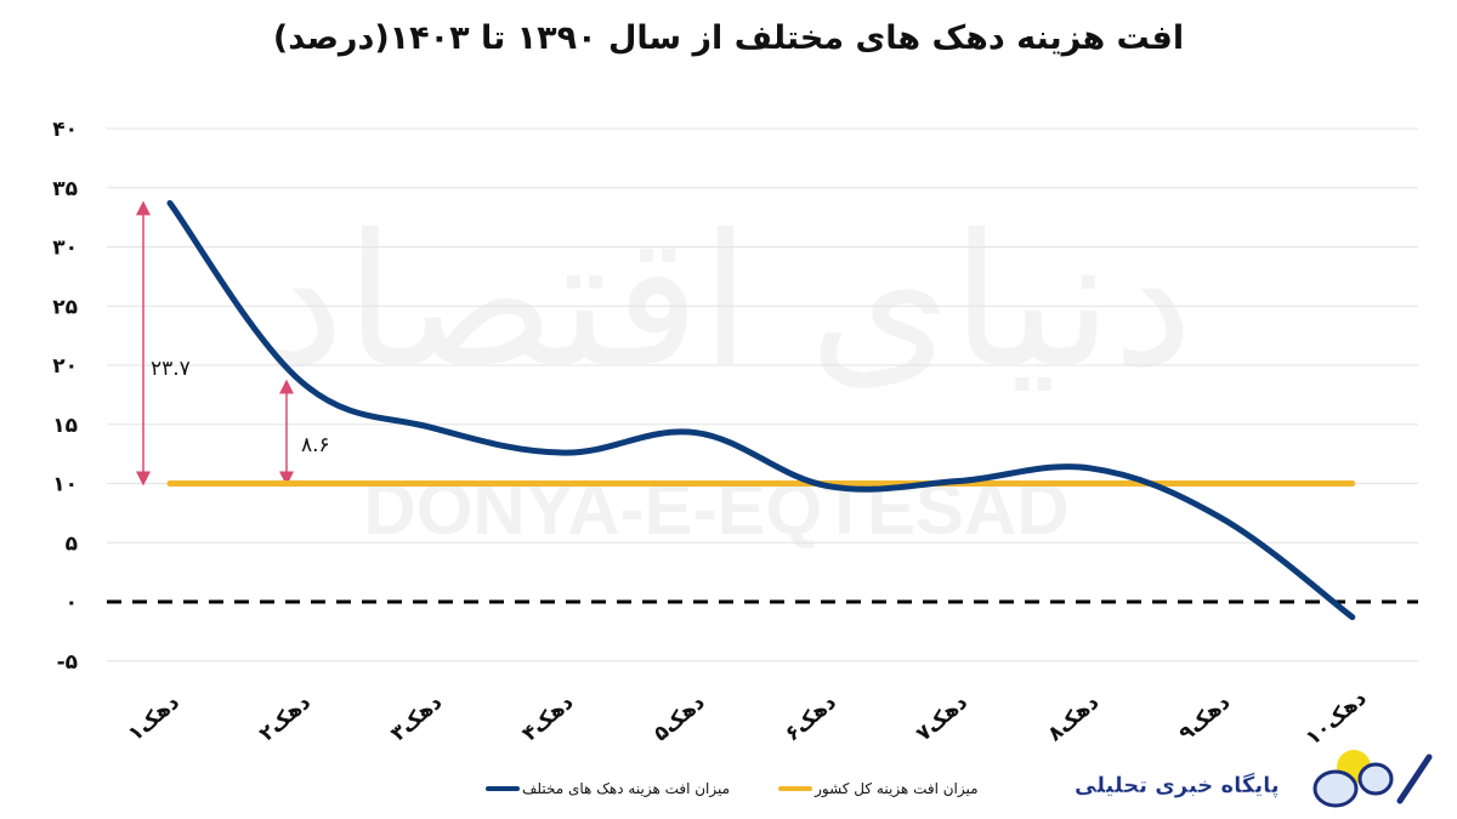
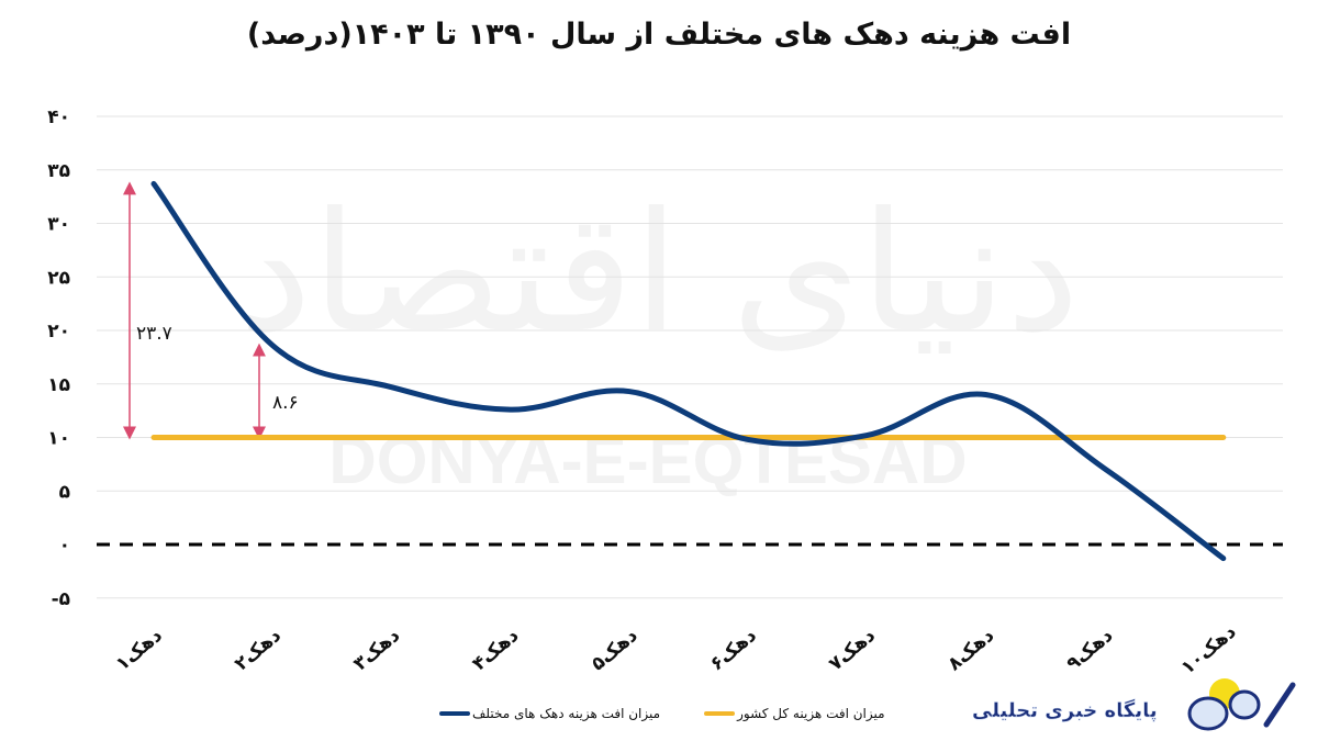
میزان افت هزینه کل کشور/دهک۶: 10 -> 20
میزان افت هزینه دهک های مختلف/دهک۸: 11 -> 14
